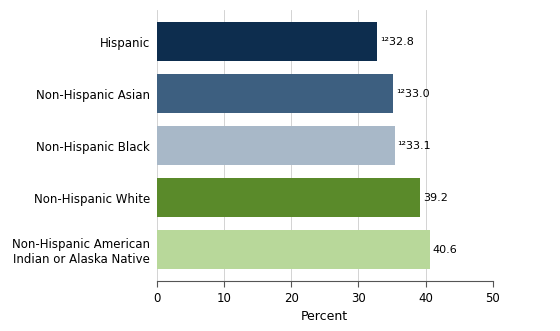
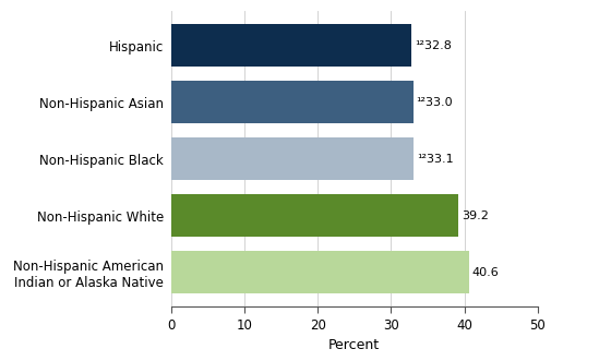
Non-Hispanic Asian: 35.2 -> 33.0
Non-Hispanic Black: 35.4 -> 33.1
